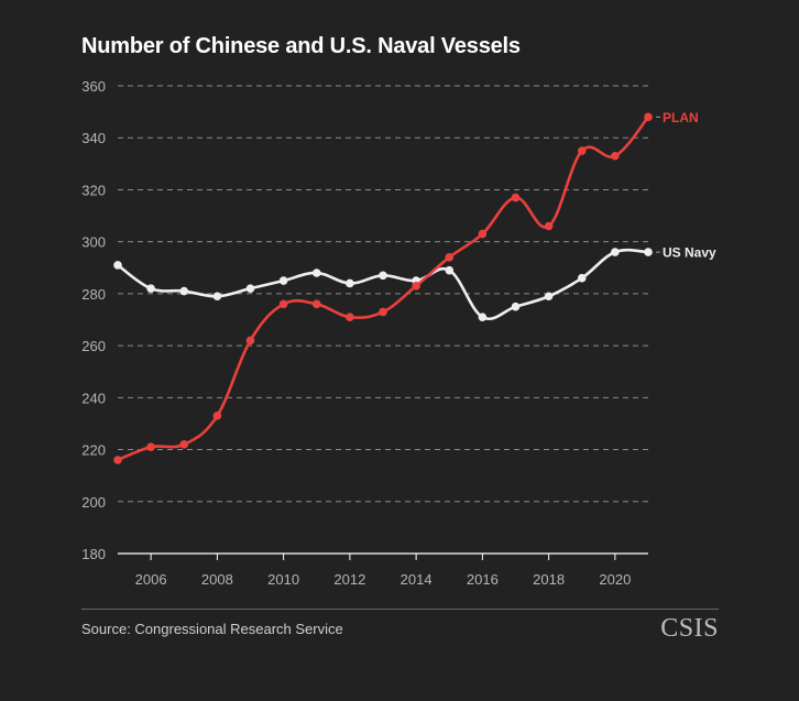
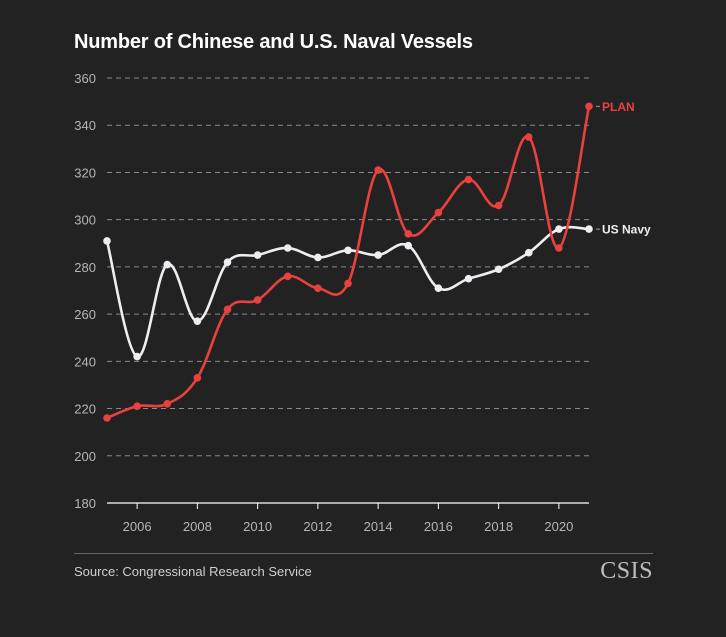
US Navy/2006: 282 -> 242
US Navy/2008: 279 -> 257
PLAN/2010: 276 -> 266
PLAN/2014: 283 -> 321
PLAN/2020: 333 -> 288
